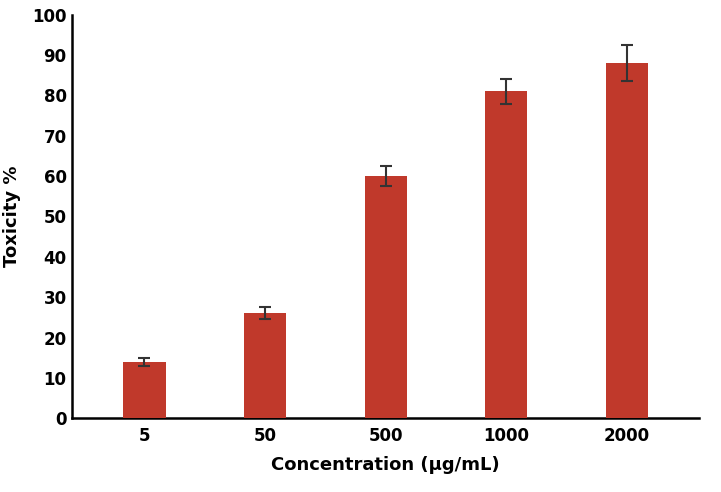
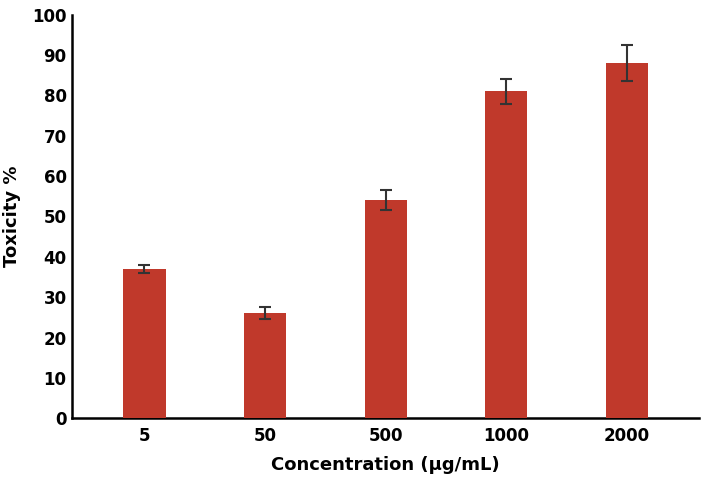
5: 14 -> 37
500: 60 -> 54
